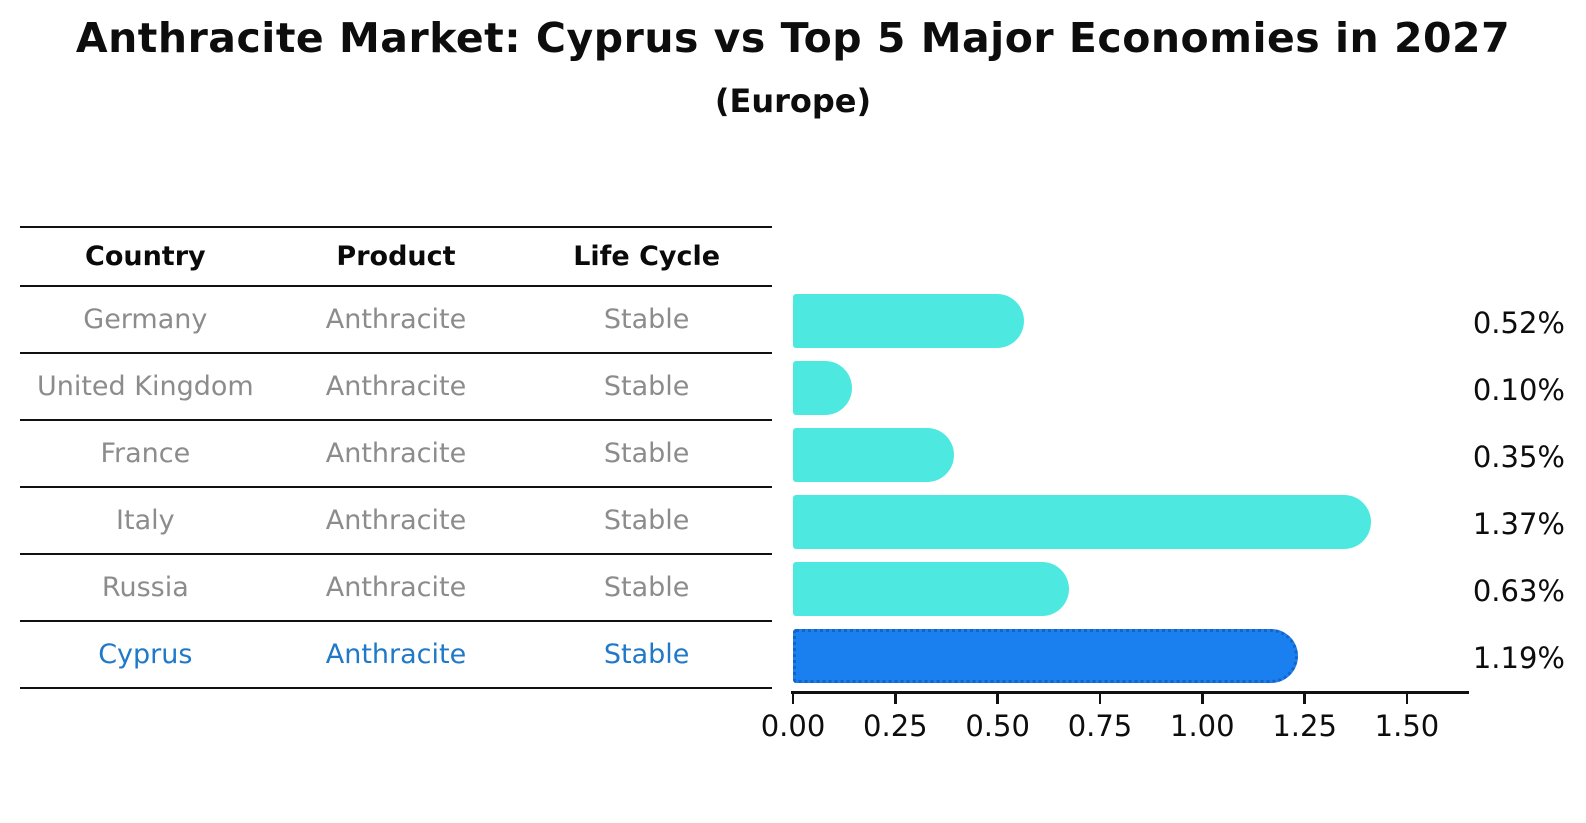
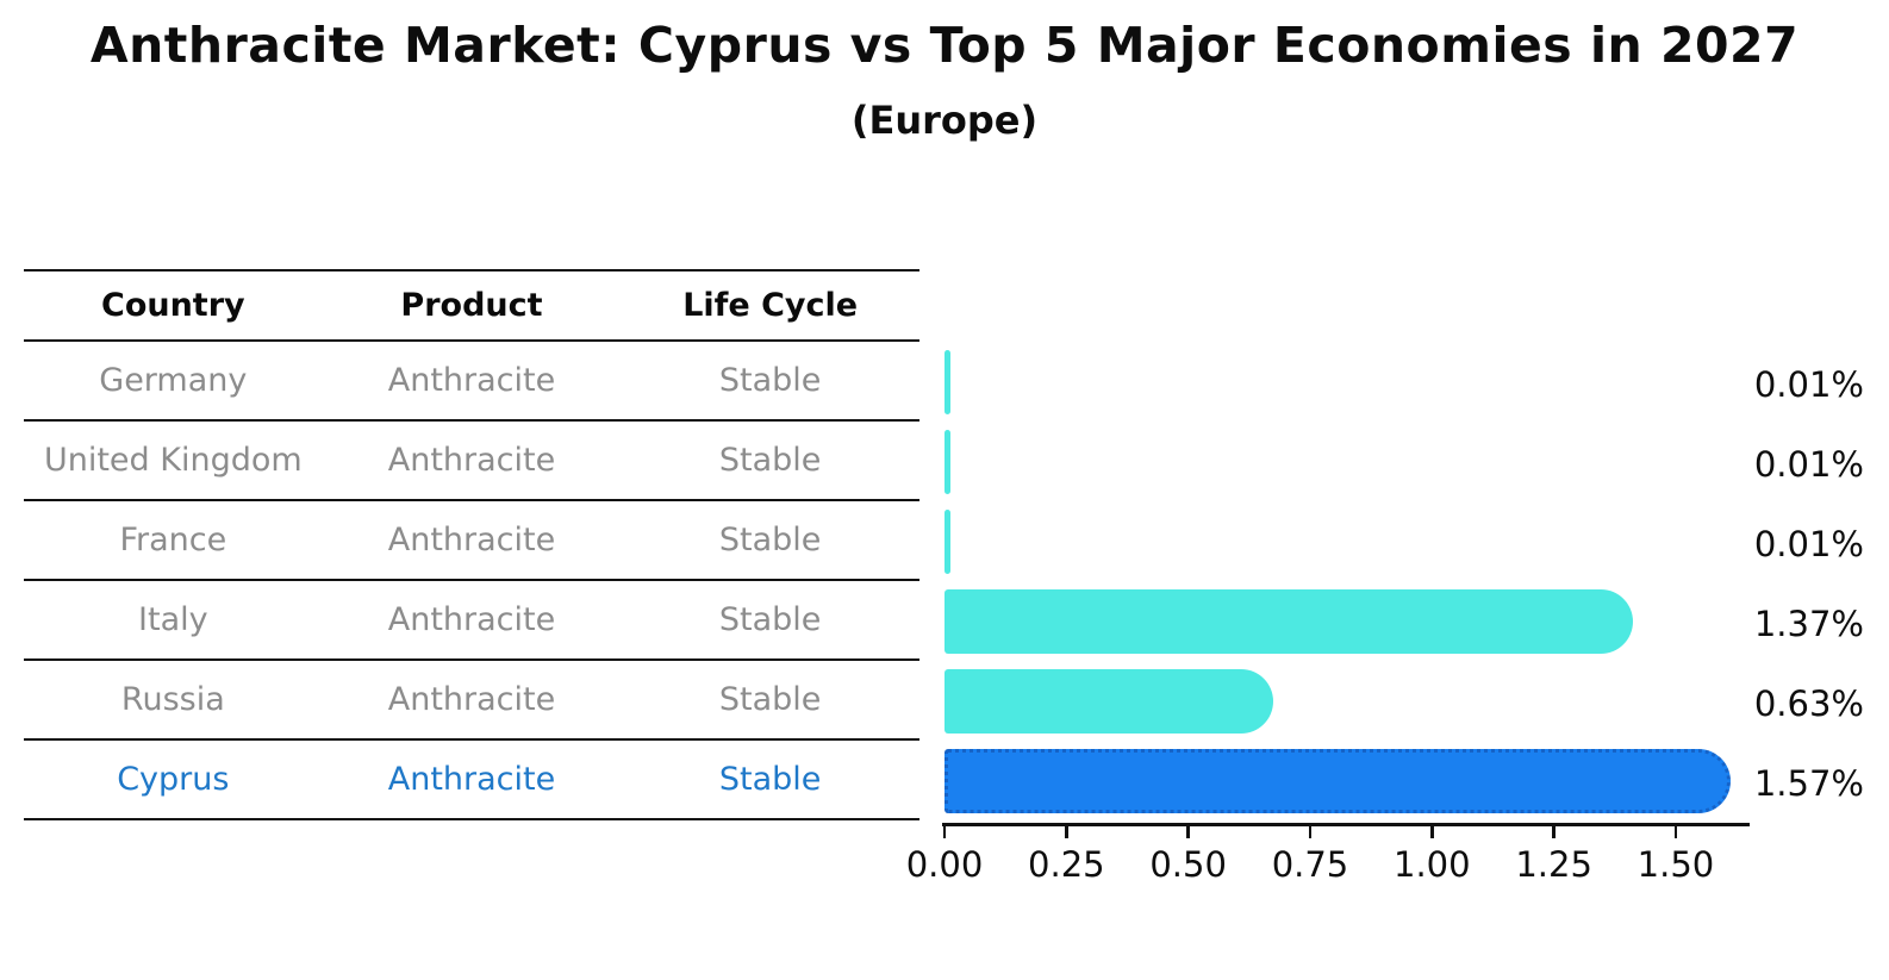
Germany: 0.52% -> 0.01%
United Kingdom: 0.10% -> 0.01%
France: 0.35% -> 0.01%
Cyprus: 1.19% -> 1.57%
